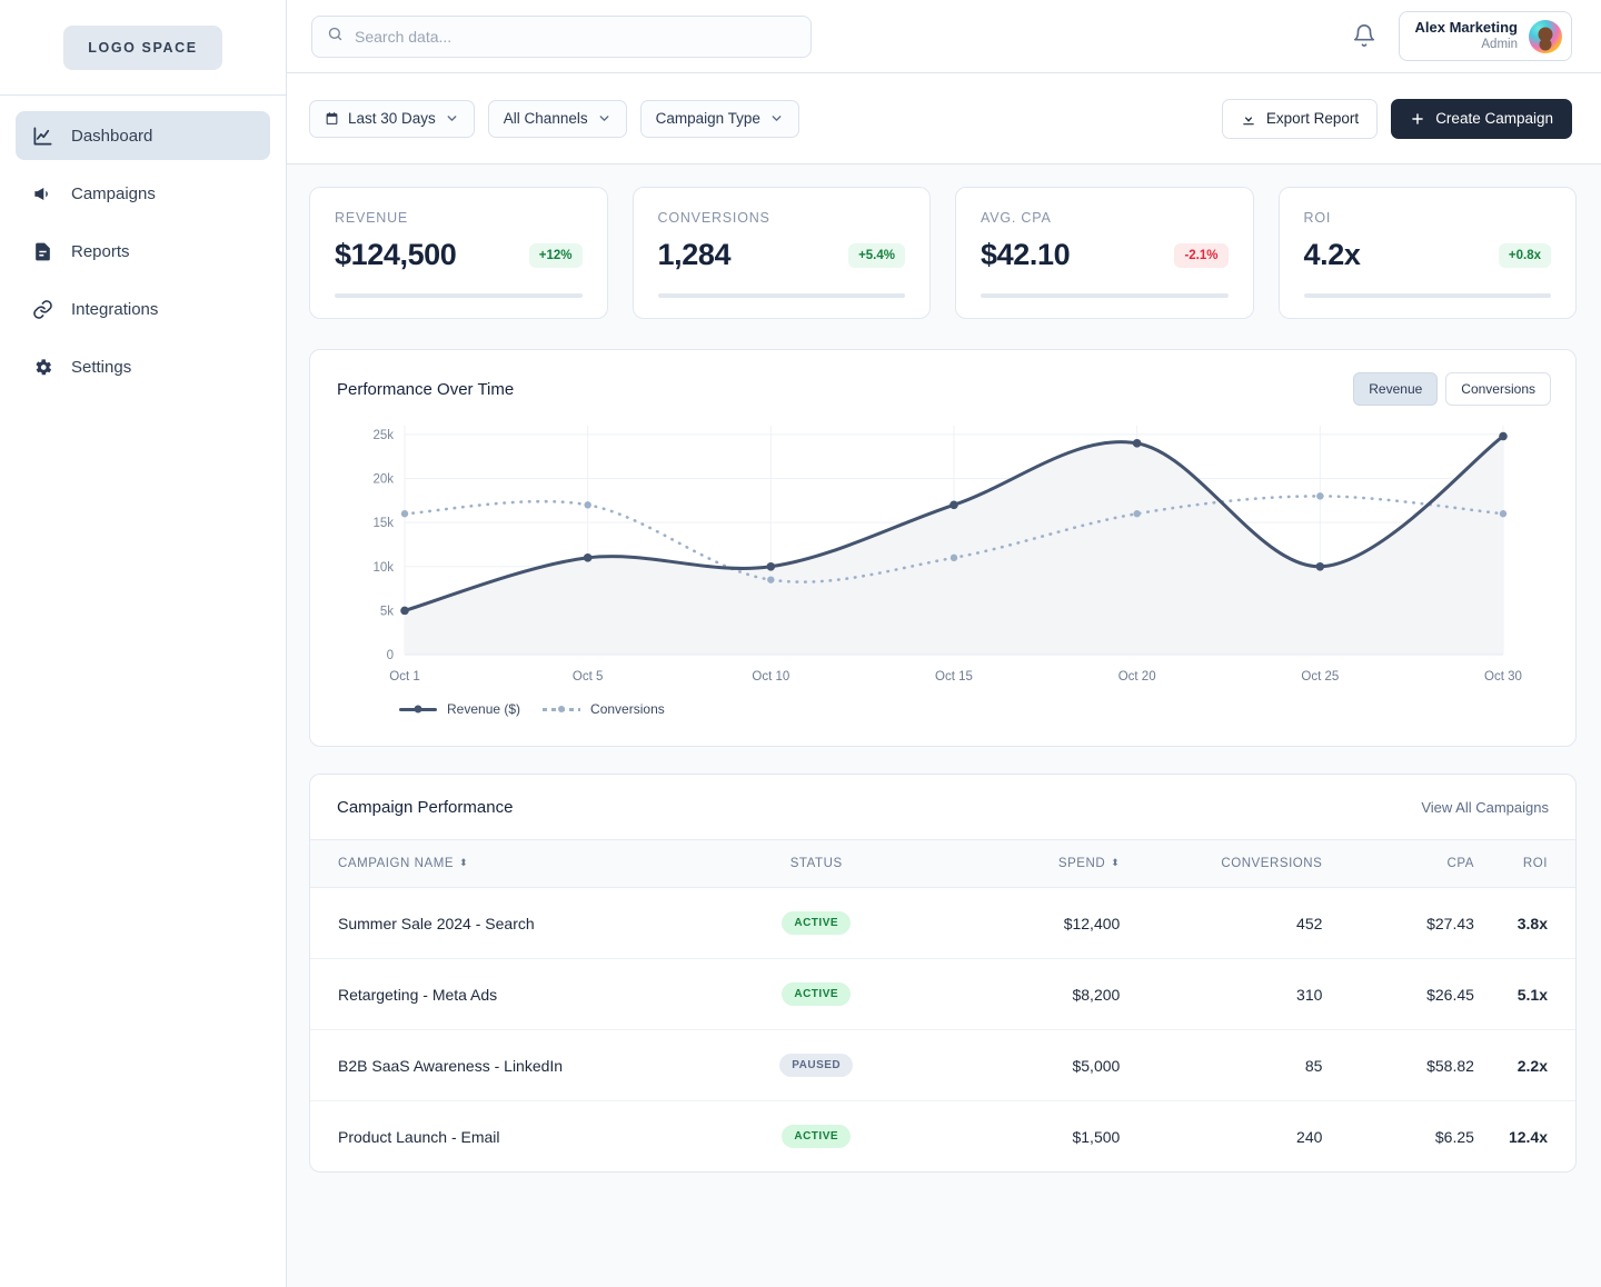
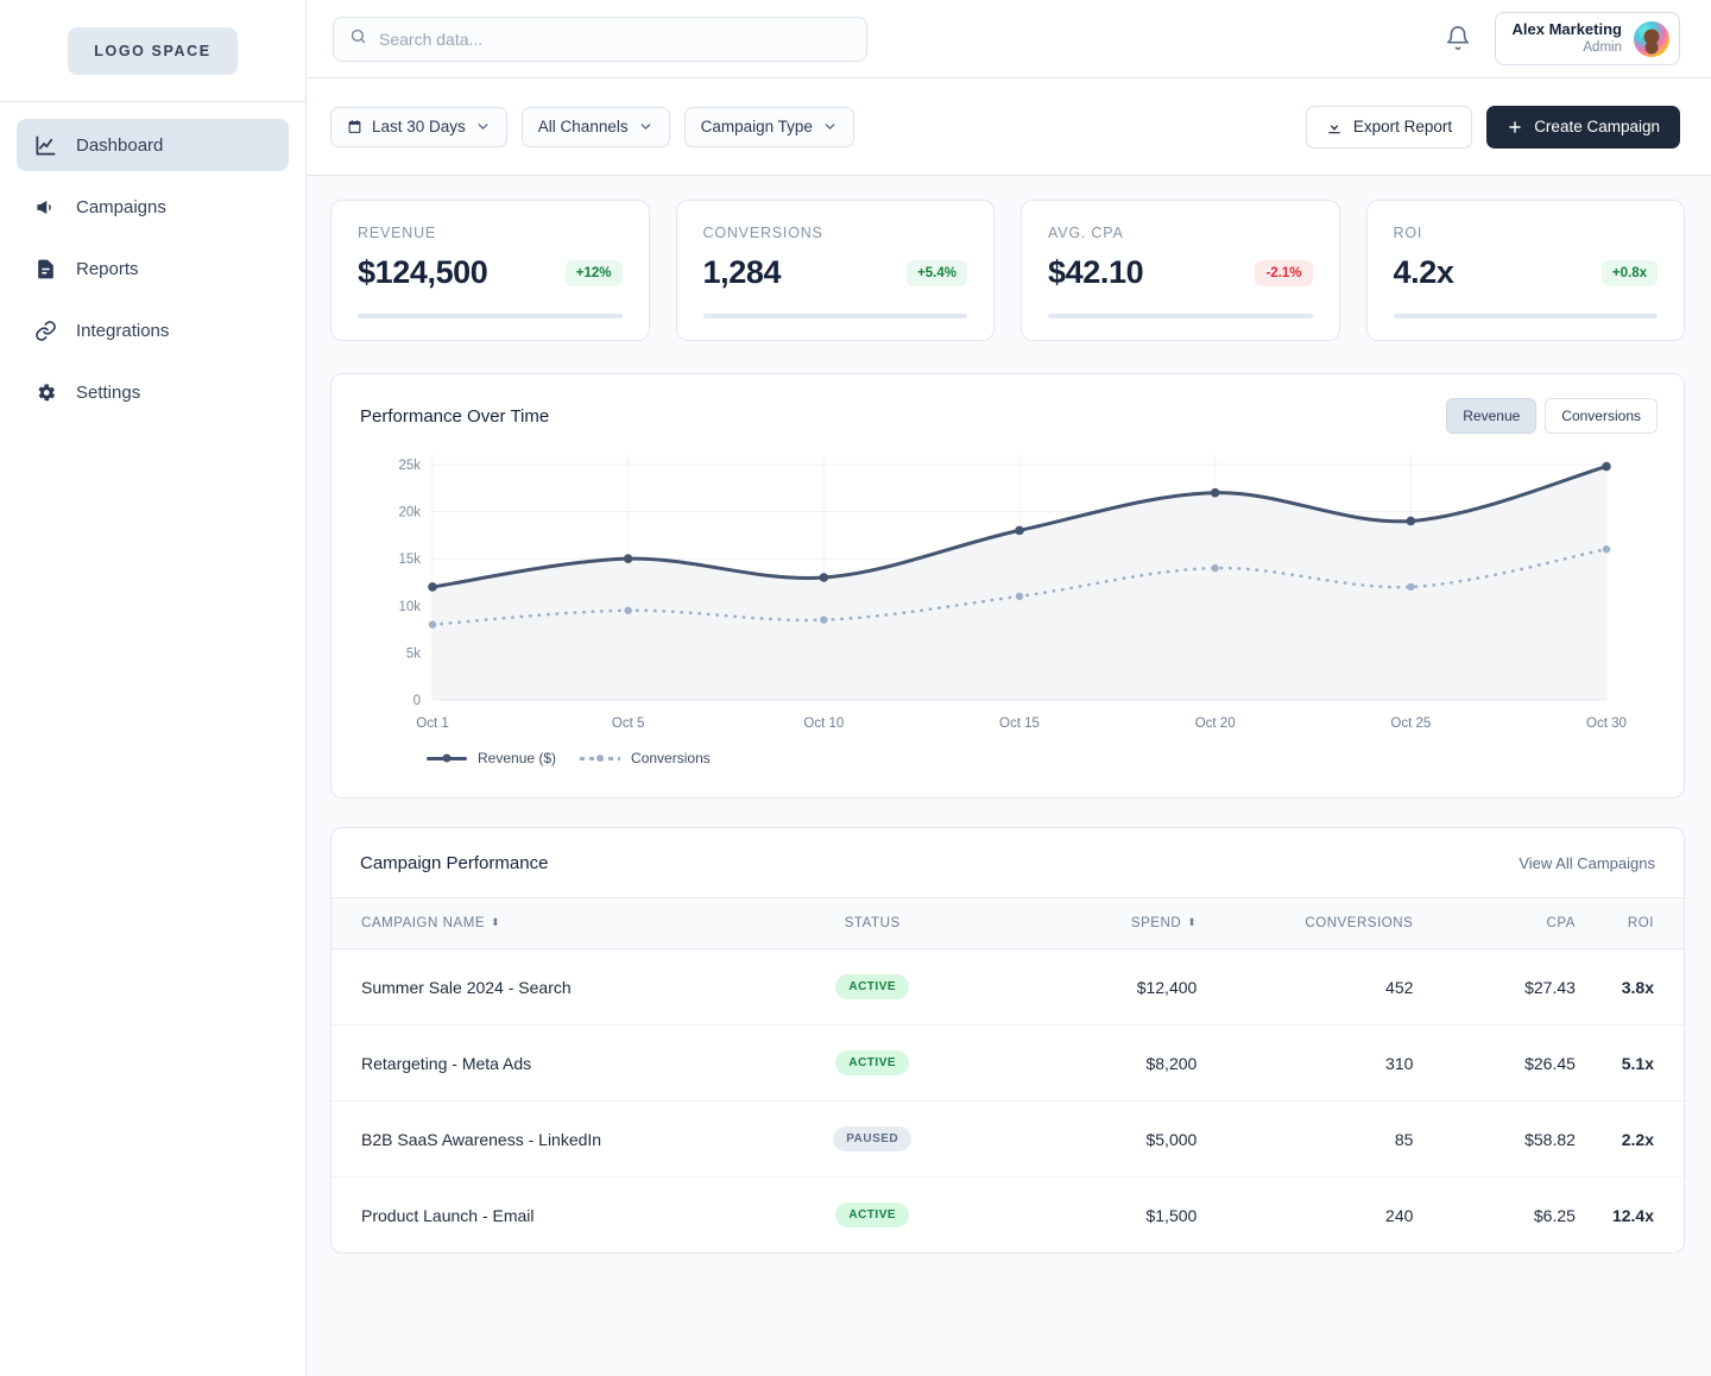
Revenue ($)/Oct 1: 5k -> 12k
Conversions/Oct 1: 16k -> 8k
Revenue ($)/Oct 5: 11k -> 15k
Conversions/Oct 5: 17k -> 10k
Revenue ($)/Oct 10: 10k -> 13k
Revenue ($)/Oct 15: 17k -> 18k
Revenue ($)/Oct 20: 24k -> 22k
Conversions/Oct 20: 16k -> 14k
Revenue ($)/Oct 25: 10k -> 19k
Conversions/Oct 25: 18k -> 12k
